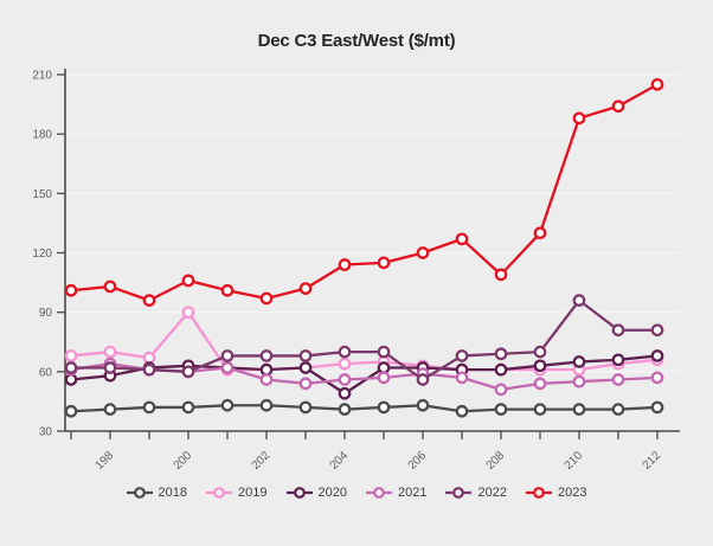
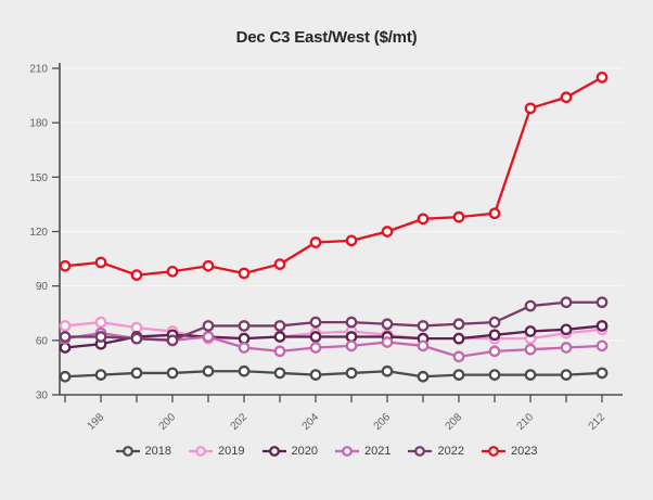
2019/200: 90 -> 65
2023/200: 106 -> 98
2020/204: 49 -> 62
2022/206: 56 -> 69
2023/208: 109 -> 128
2022/210: 96 -> 79
